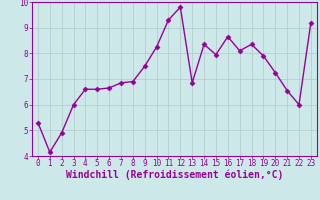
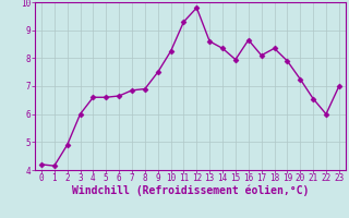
0: 5.30 -> 4.20
13: 6.85 -> 8.60
23: 9.20 -> 7.00
